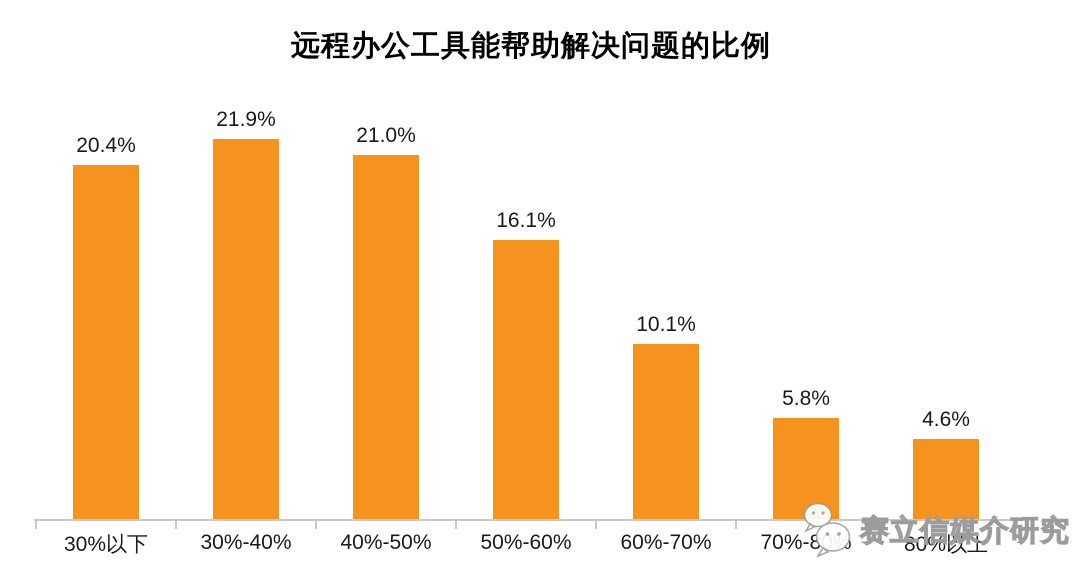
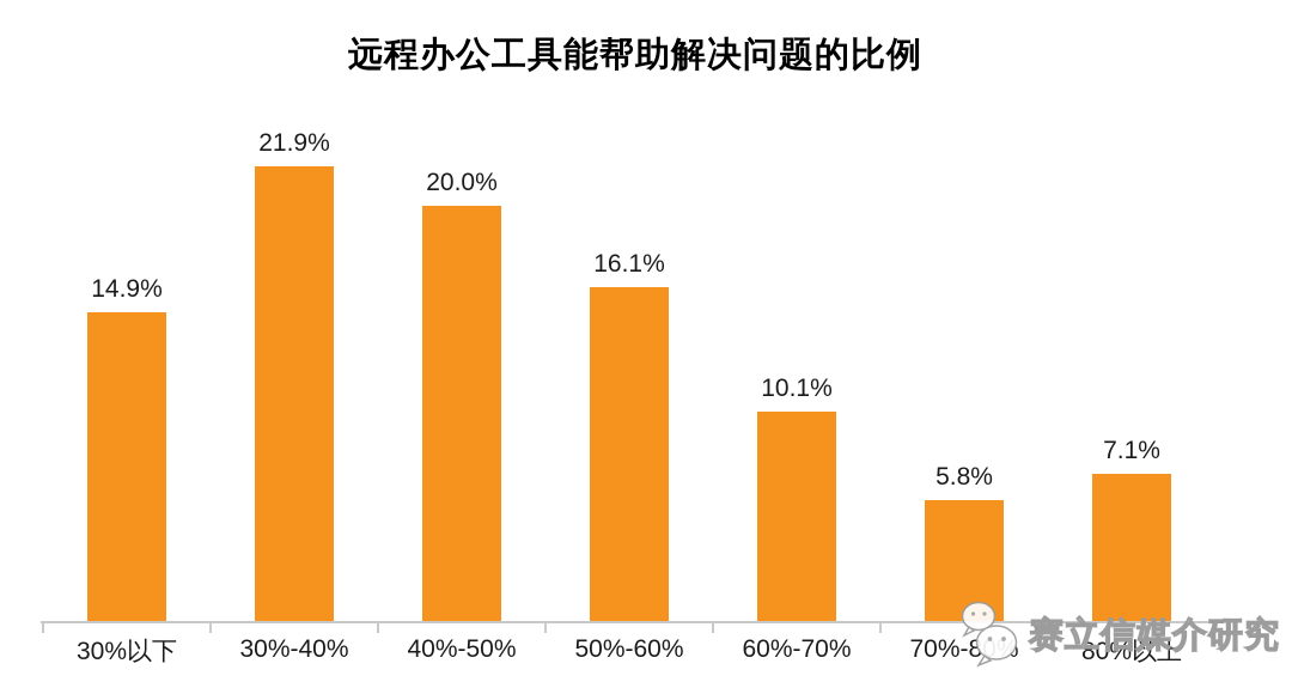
30%以下: 20.4% -> 14.9%
40%-50%: 21.0% -> 20.0%
80%以上: 4.6% -> 7.1%
